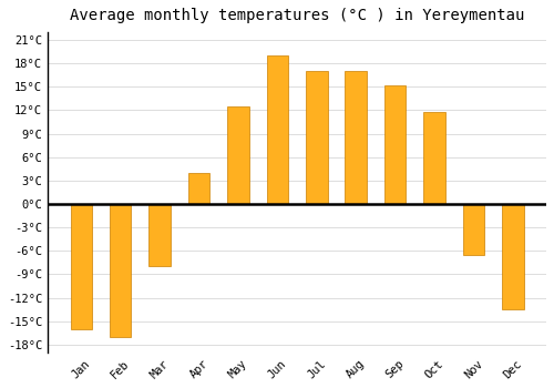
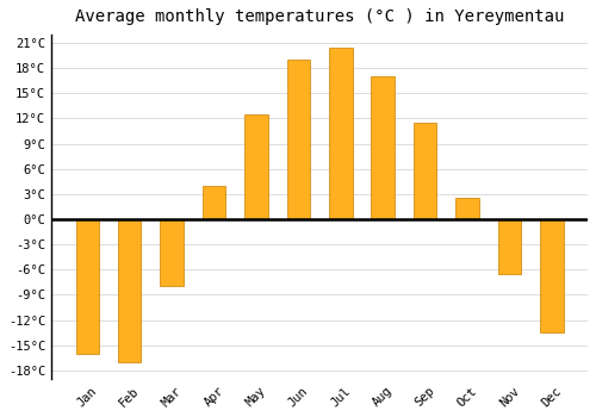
Jul: 17.0°C -> 20.5°C
Sep: 15.2°C -> 11.5°C
Oct: 11.8°C -> 2.5°C
